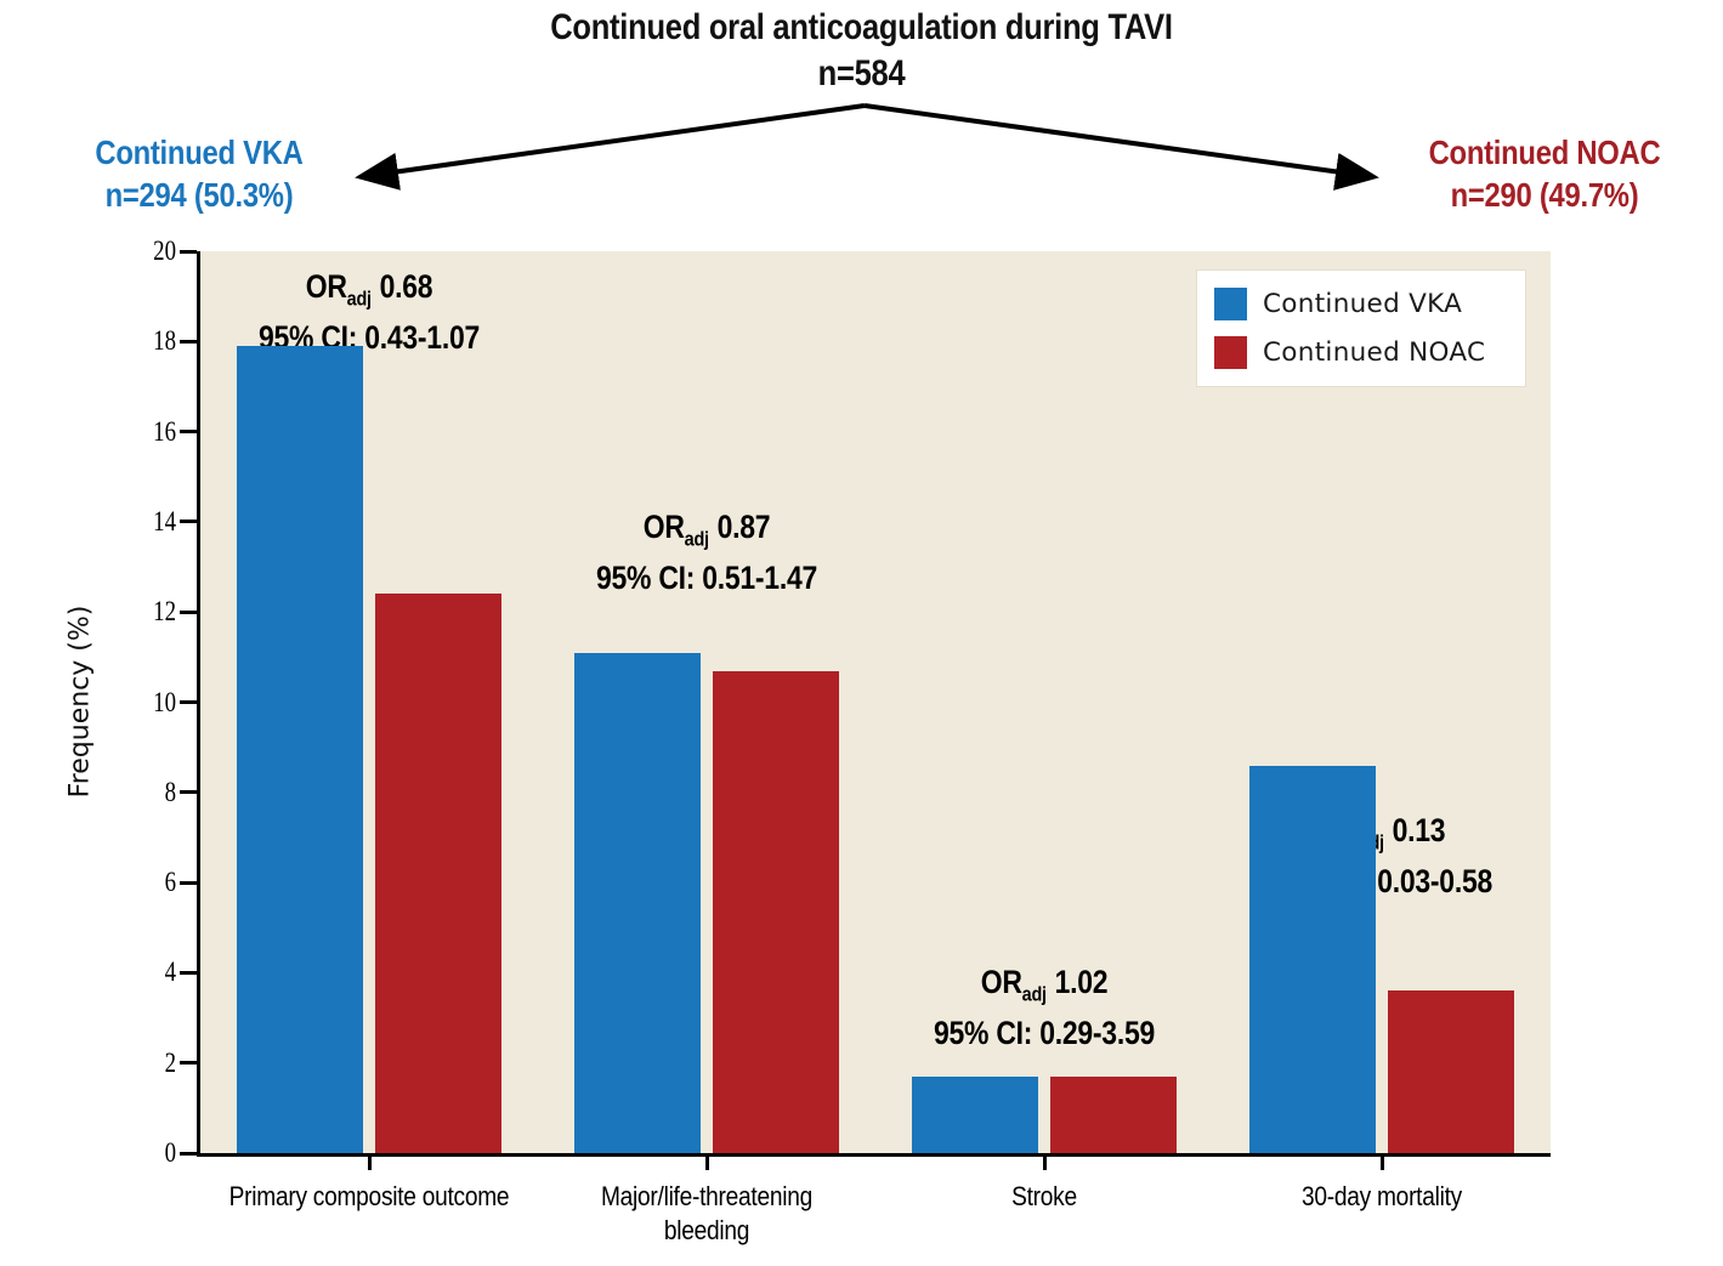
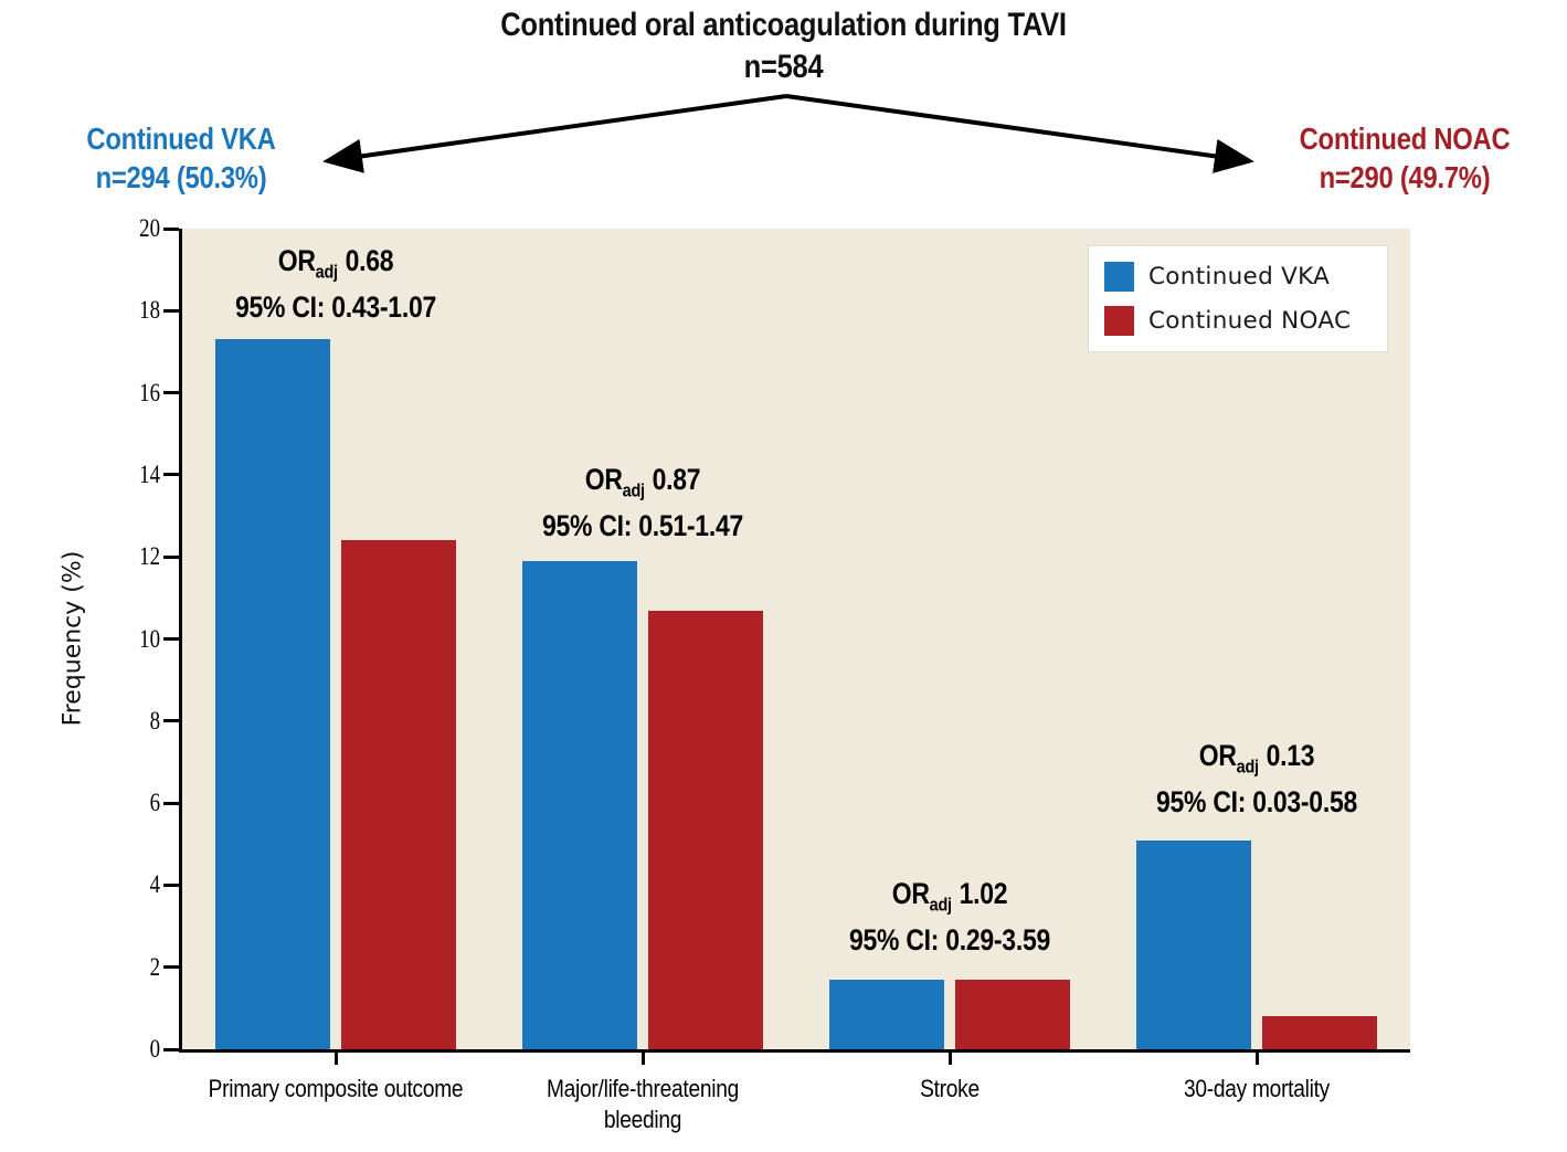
Continued VKA/Primary composite outcome: 17.9 -> 17.3
Continued VKA/Major/life-threatening bleeding: 11.1 -> 11.9
Continued VKA/30-day mortality: 8.6 -> 5.1
Continued NOAC/30-day mortality: 3.6 -> 0.8
